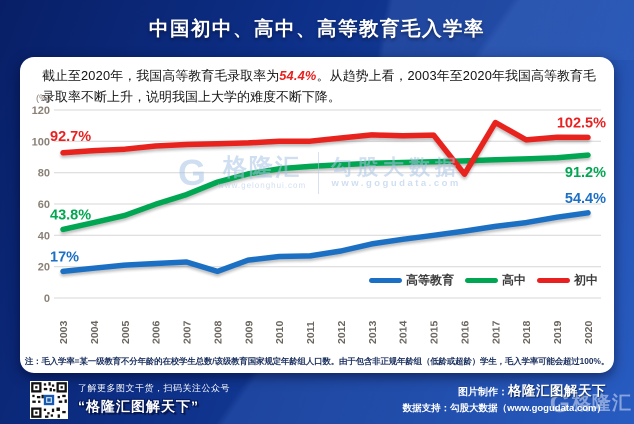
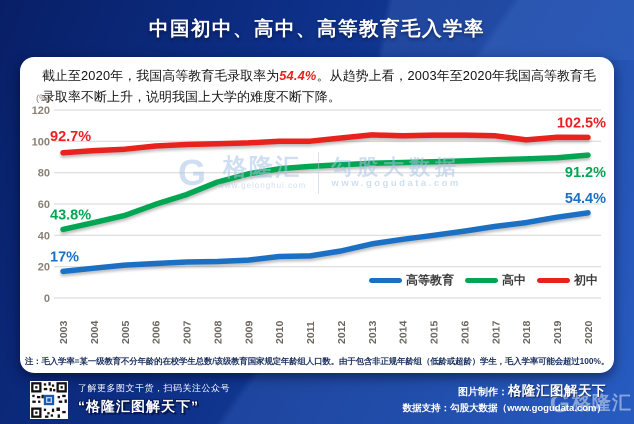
高等教育/2008: 17 -> 23
初中/2016: 79 -> 104
初中/2017: 112 -> 104
